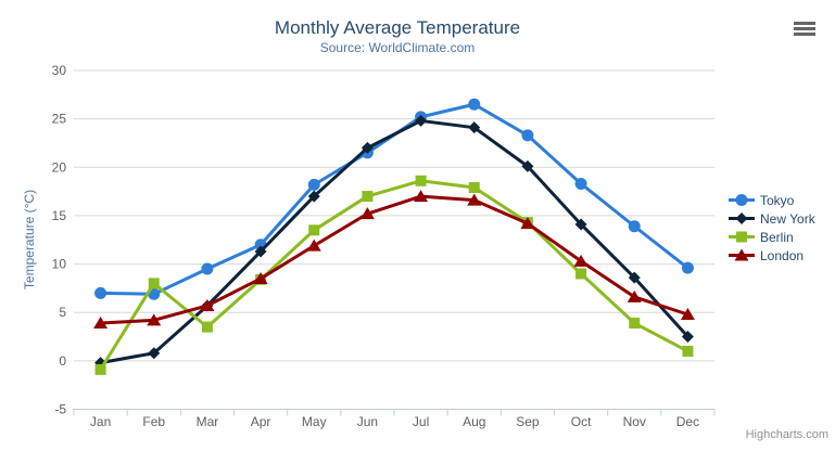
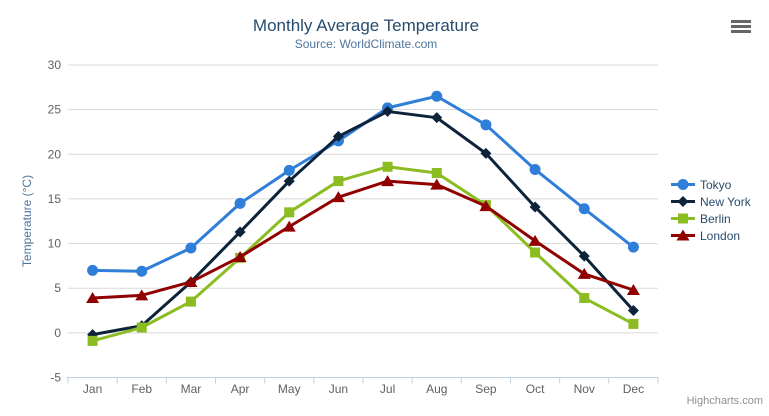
Berlin/Feb: 8 -> 1
Tokyo/Apr: 12 -> 14
